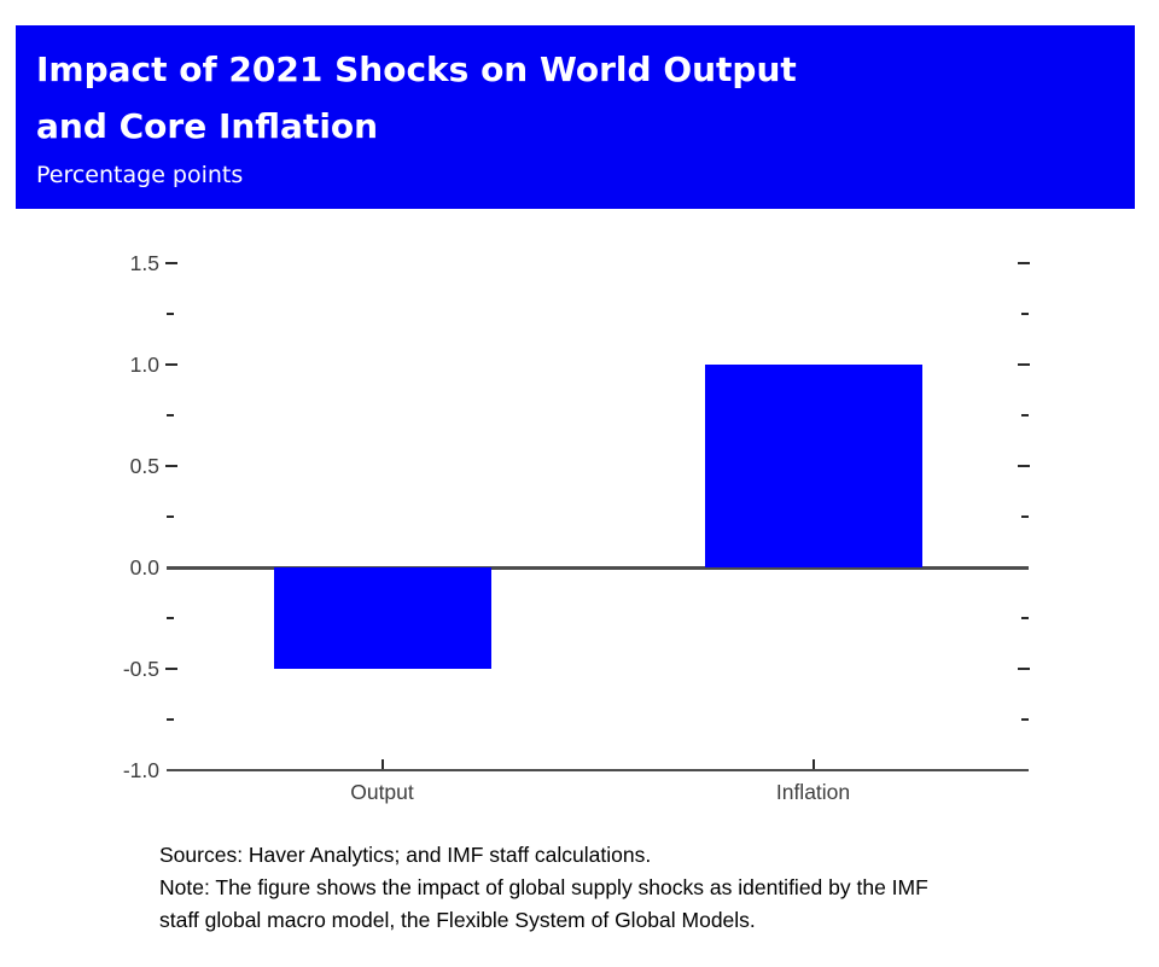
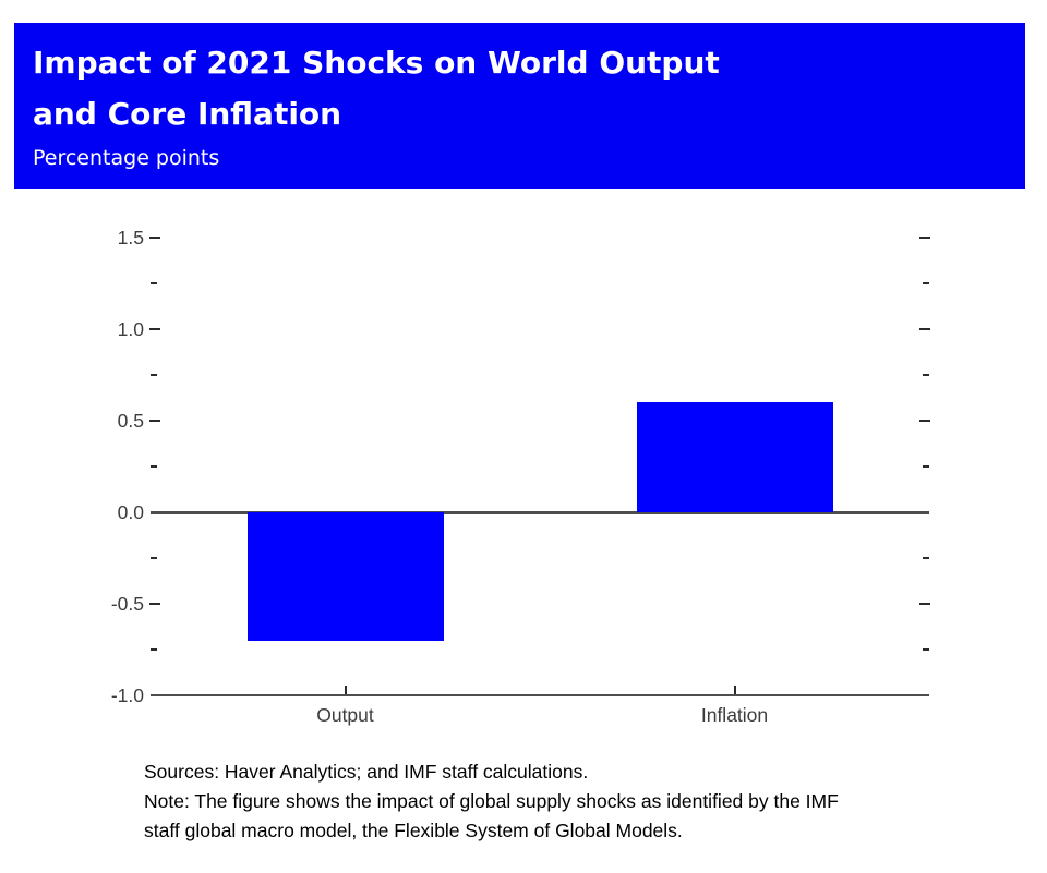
Output: -0.5 -> -0.7
Inflation: 1.0 -> 0.6
